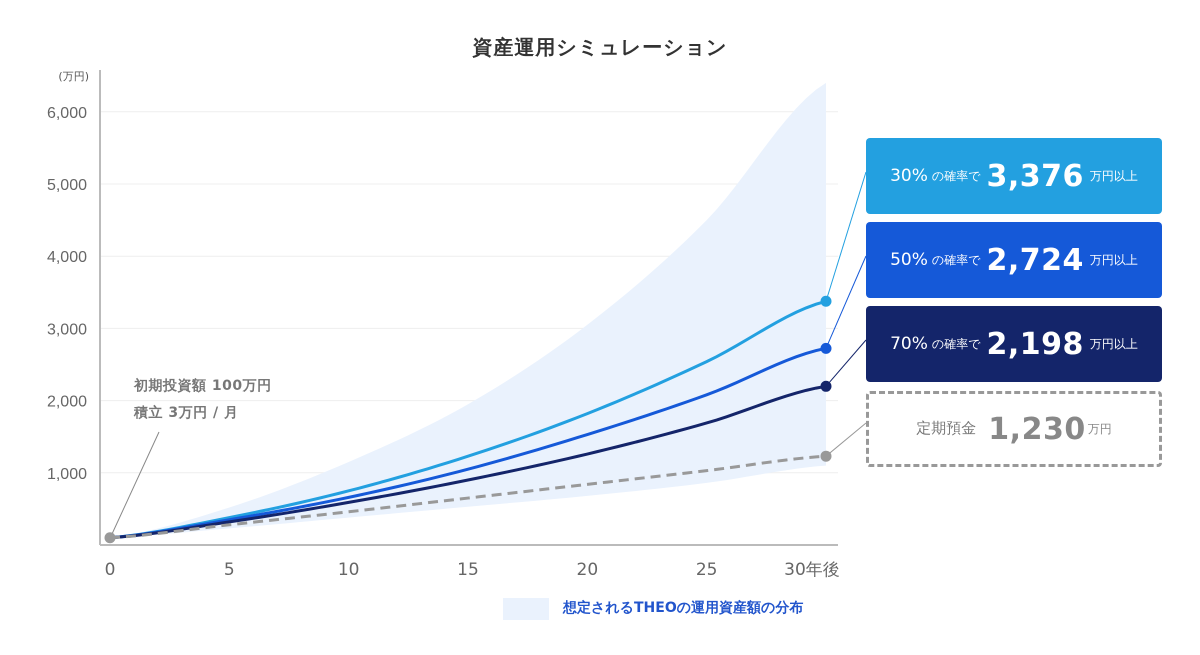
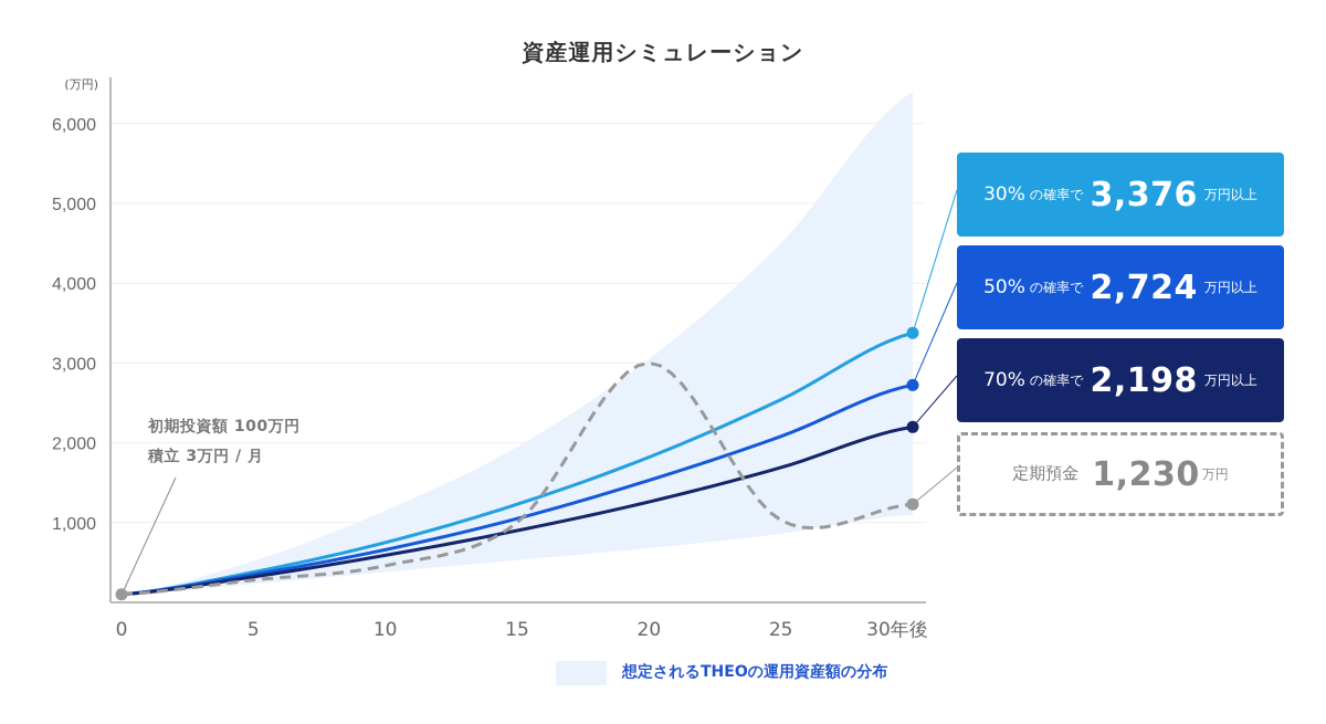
定期預金/15: 600 -> 1000
定期預金/20: 800 -> 3000
